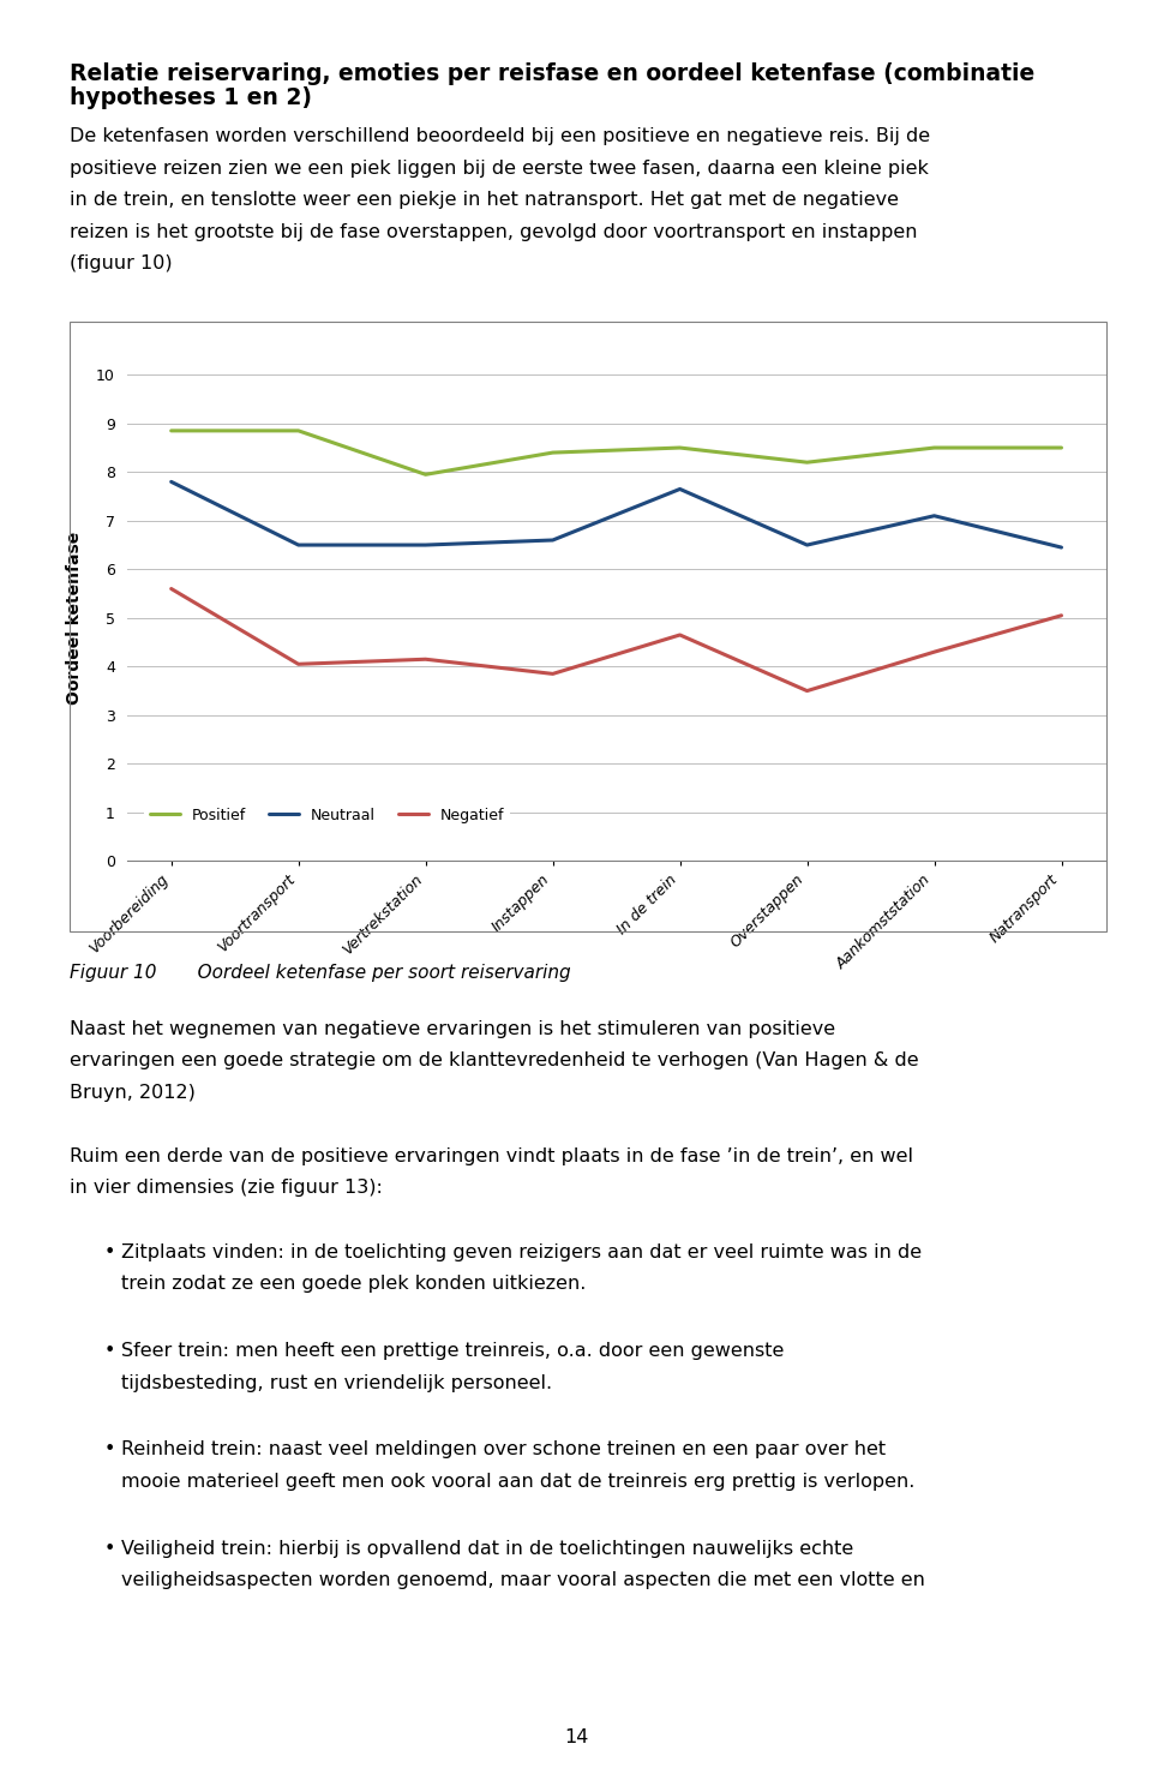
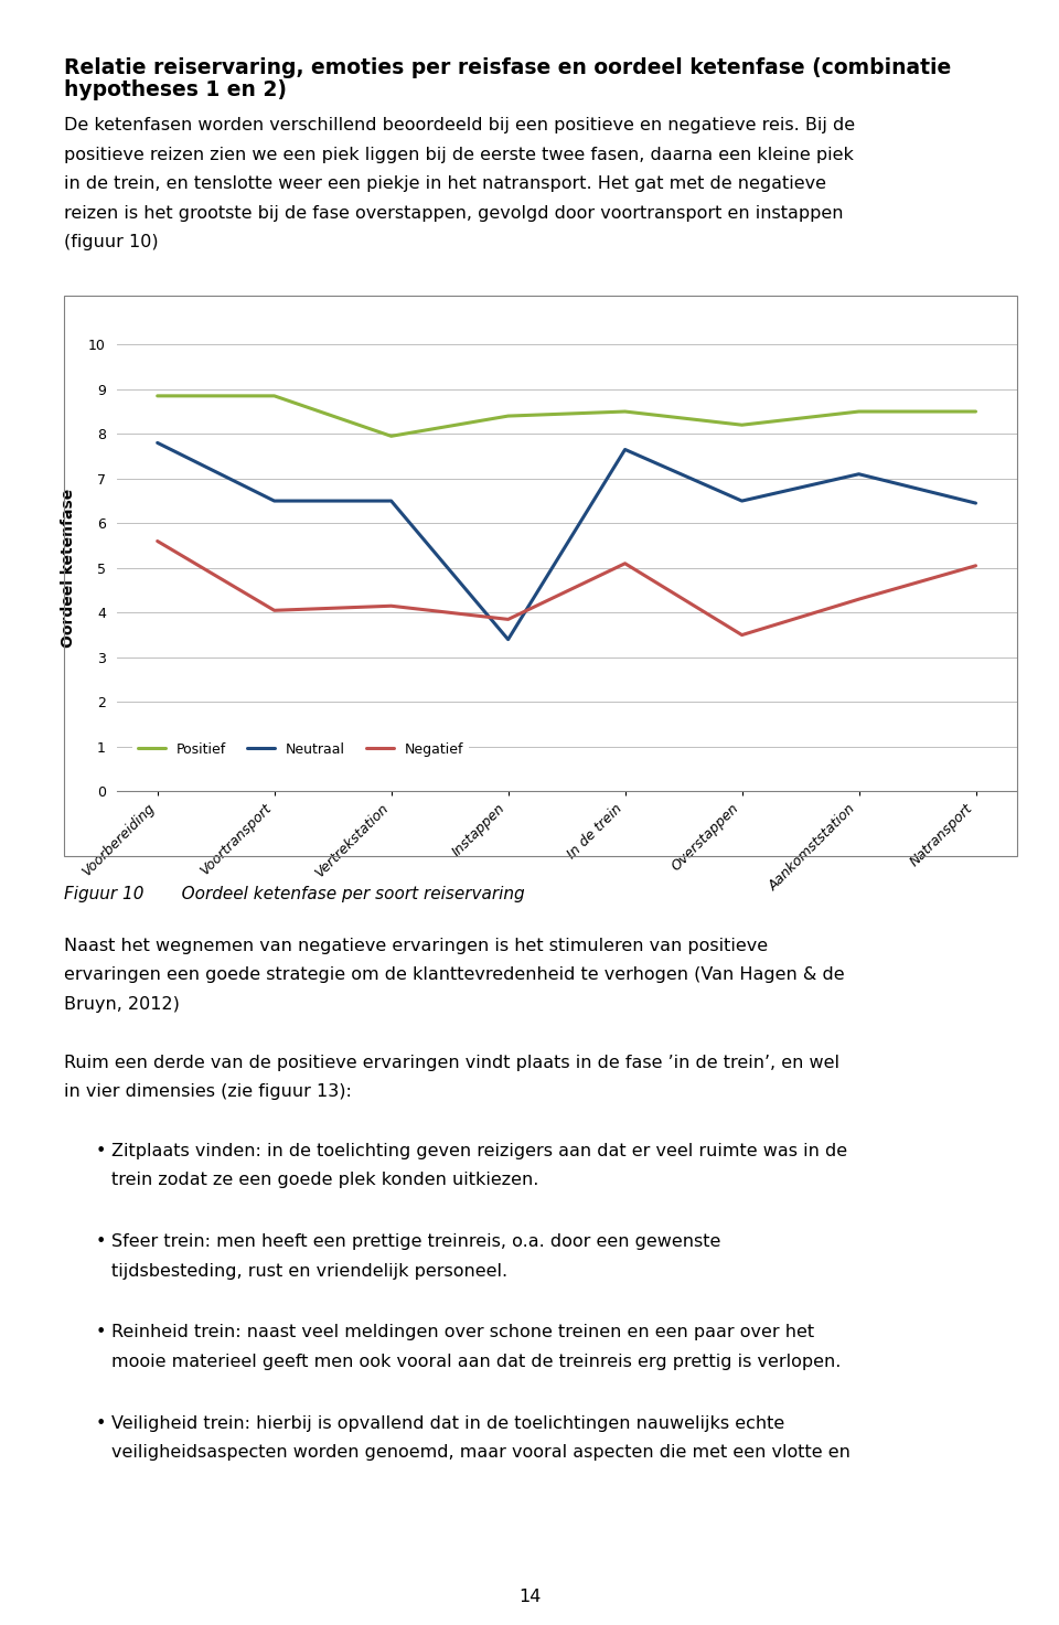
Neutraal/Instappen: 6.60 -> 3.40
Negatief/In de trein: 4.65 -> 5.10
